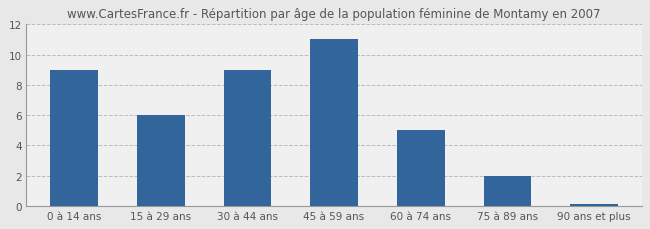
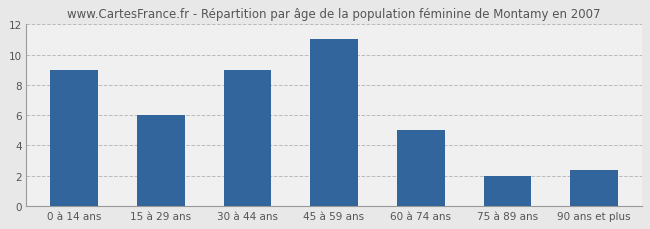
90 ans et plus: 0.1 -> 2.4
